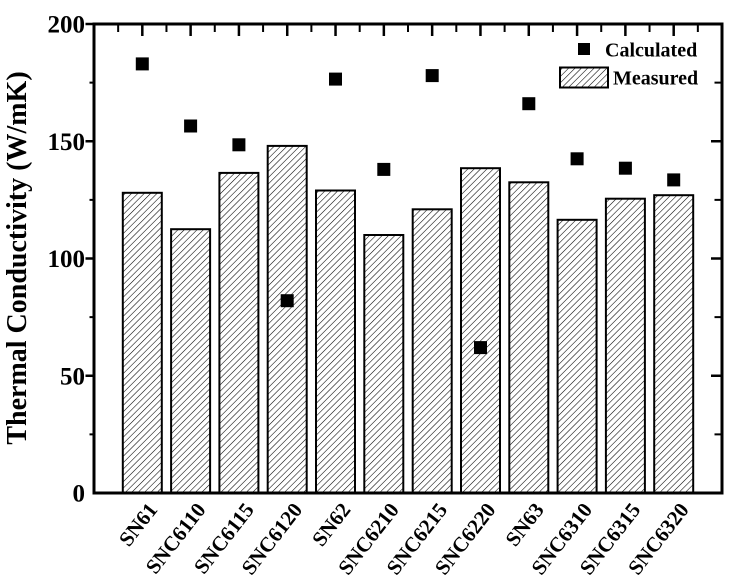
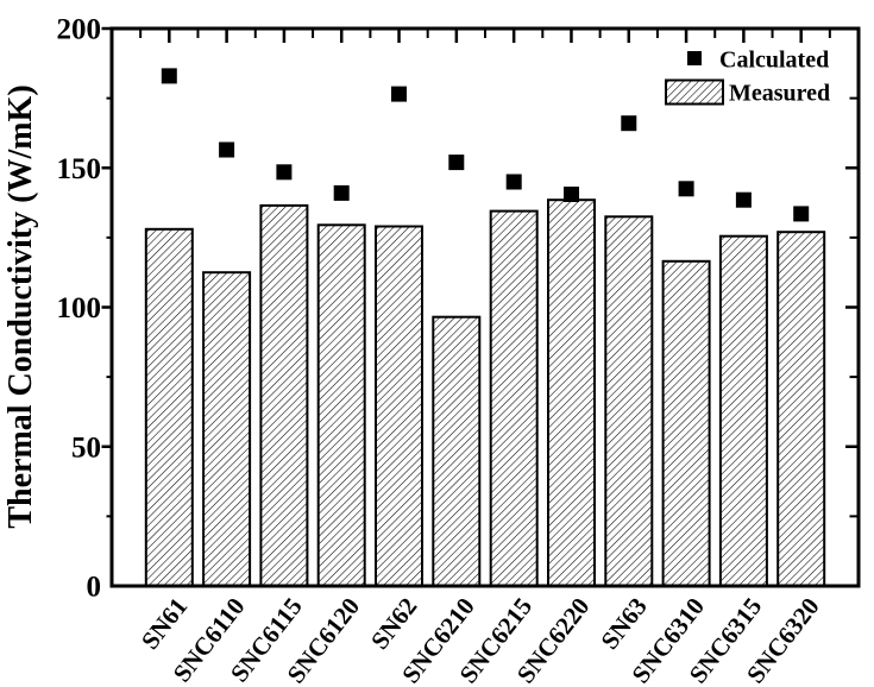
Calculated/SNC6120: 82 -> 141
Measured/SNC6120: 148 -> 130
Calculated/SNC6210: 138 -> 152
Measured/SNC6210: 110 -> 96
Calculated/SNC6215: 178 -> 145
Measured/SNC6215: 121 -> 134
Calculated/SNC6220: 62 -> 140
